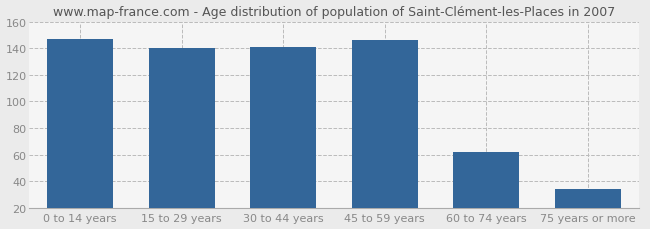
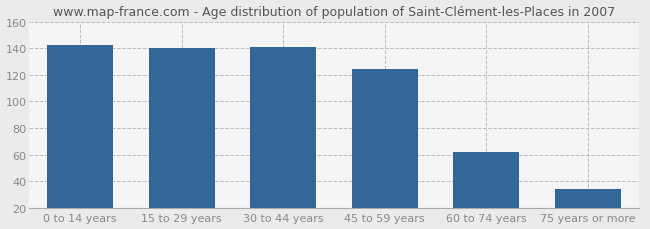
0 to 14 years: 147 -> 142
45 to 59 years: 146 -> 124
